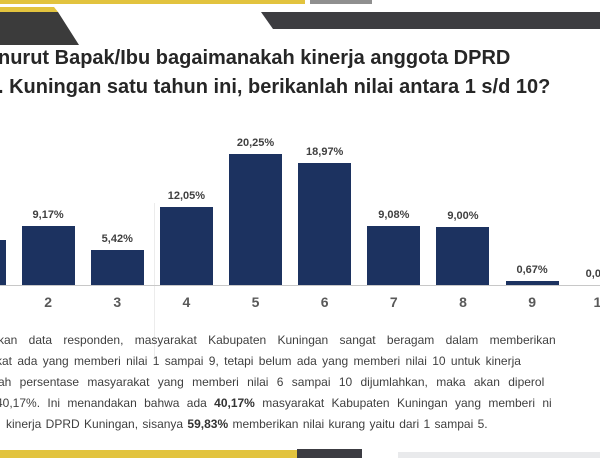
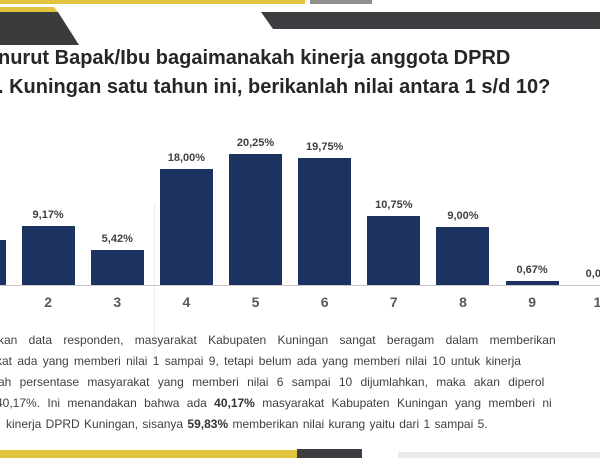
4: 12,05% -> 18,00%
6: 18,97% -> 19,75%
7: 9,08% -> 10,75%
